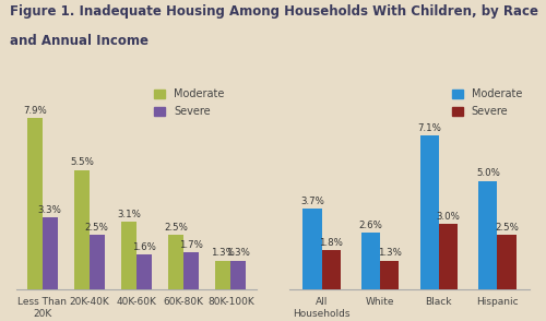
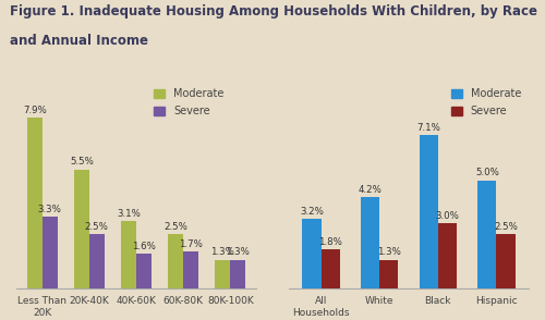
Moderate/All Households: 3.7% -> 3.2%
Moderate/White: 2.6% -> 4.2%
